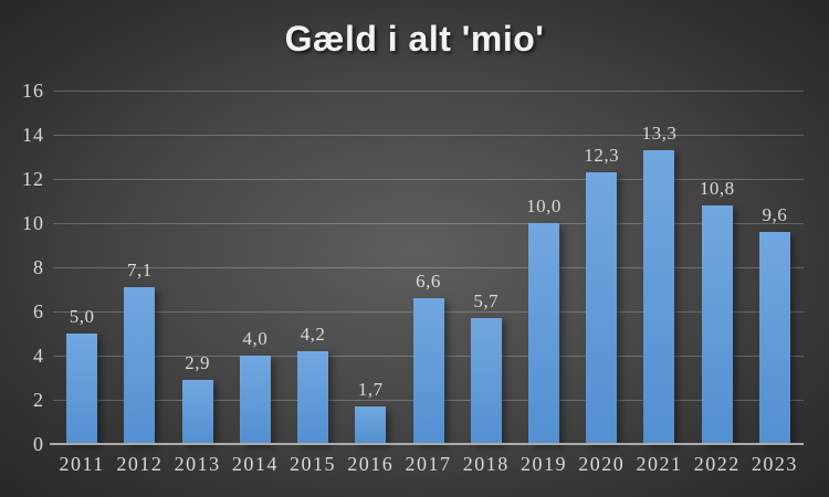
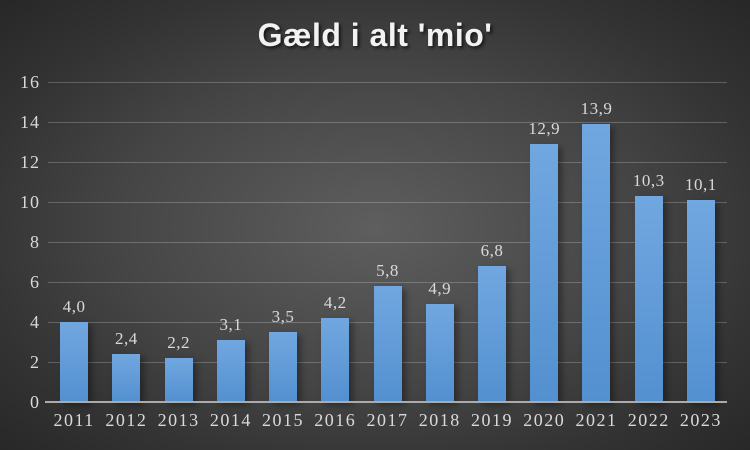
2011: 5,0 -> 4,0
2012: 7,1 -> 2,4
2013: 2,9 -> 2,2
2014: 4,0 -> 3,1
2015: 4,2 -> 3,5
2016: 1,7 -> 4,2
2017: 6,6 -> 5,8
2018: 5,7 -> 4,9
2019: 10,0 -> 6,8
2020: 12,3 -> 12,9
2021: 13,3 -> 13,9
2022: 10,8 -> 10,3
2023: 9,6 -> 10,1
